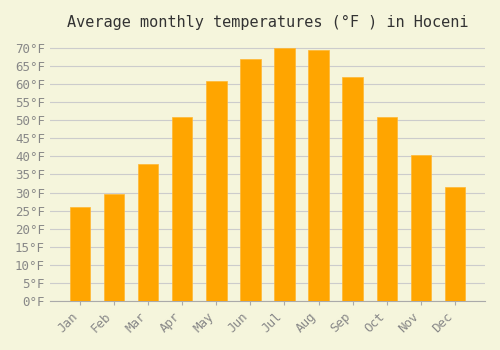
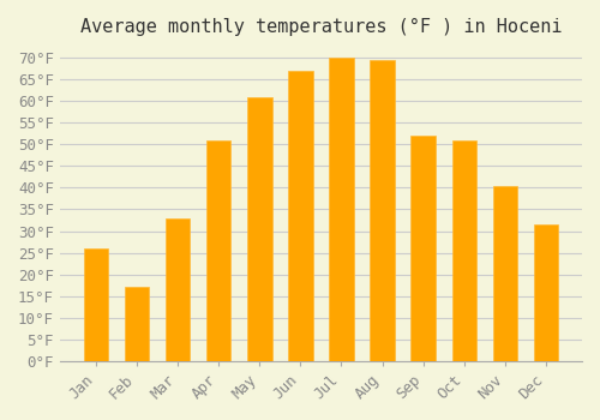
Feb: 29.5°F -> 17.0°F
Mar: 38.0°F -> 33.0°F
Sep: 62.0°F -> 52.0°F
